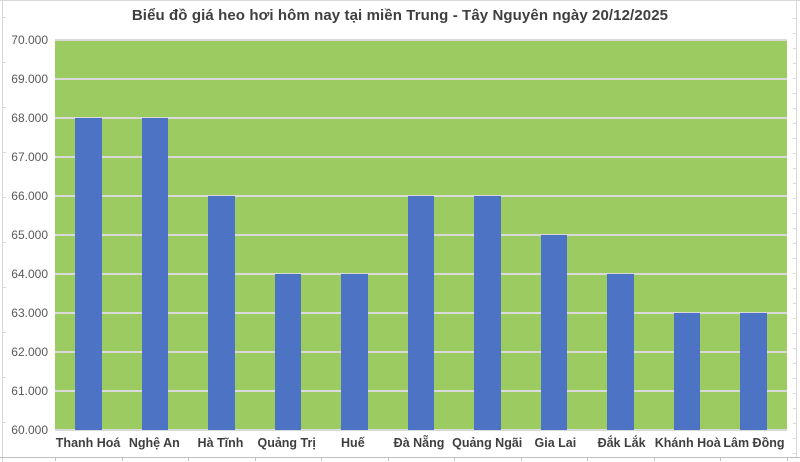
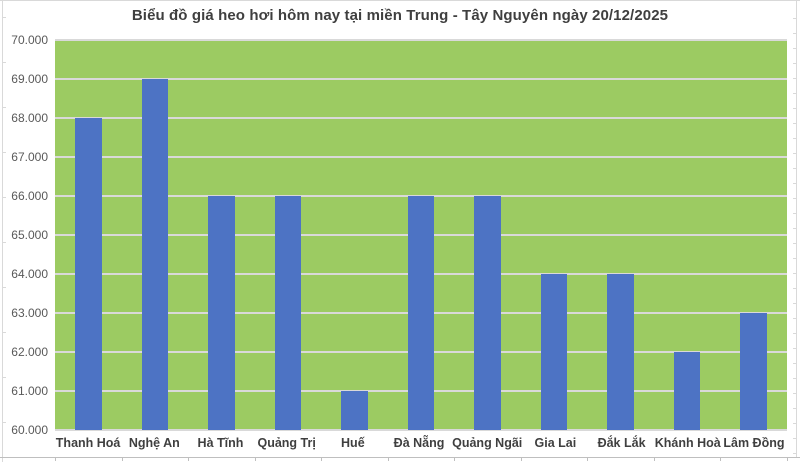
Nghệ An: 68000 -> 69000
Quảng Trị: 64000 -> 66000
Huế: 64000 -> 61000
Gia Lai: 65000 -> 64000
Khánh Hoà: 63000 -> 62000
